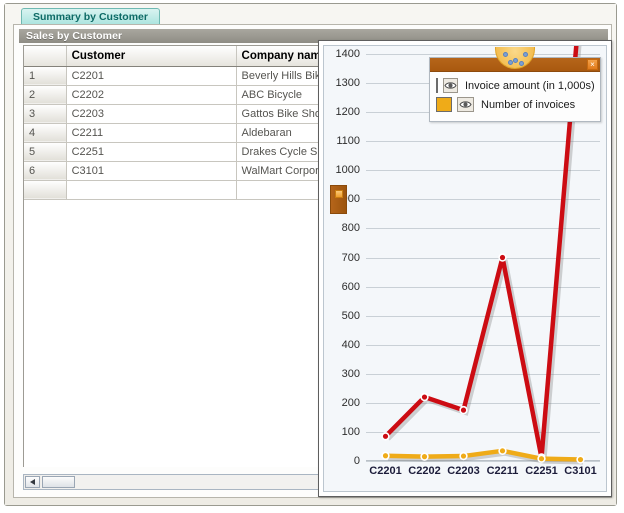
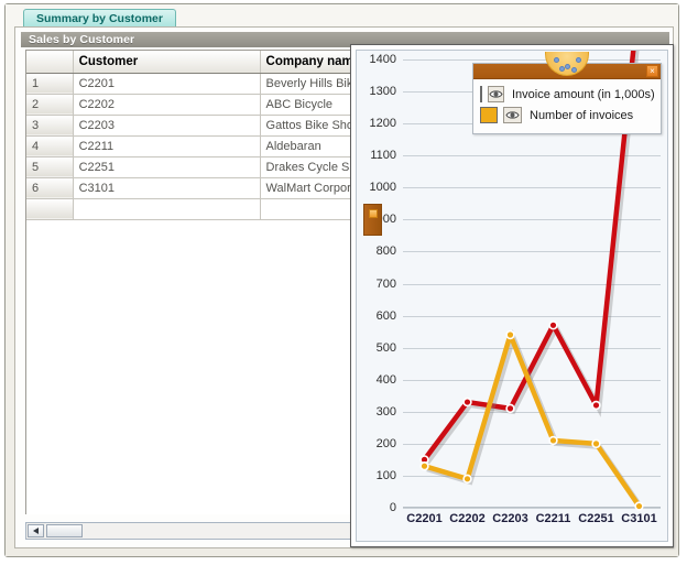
Invoice amount (in 1,000s)/C2201: 80 -> 150
Number of invoices/C2201: 20 -> 130
Invoice amount (in 1,000s)/C2202: 220 -> 330
Number of invoices/C2202: 20 -> 90
Invoice amount (in 1,000s)/C2203: 180 -> 310
Number of invoices/C2203: 20 -> 540
Invoice amount (in 1,000s)/C2211: 700 -> 570
Number of invoices/C2211: 40 -> 210
Invoice amount (in 1,000s)/C2251: 10 -> 320
Number of invoices/C2251: 10 -> 200
